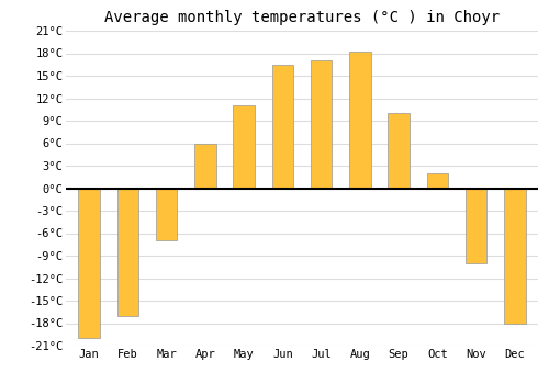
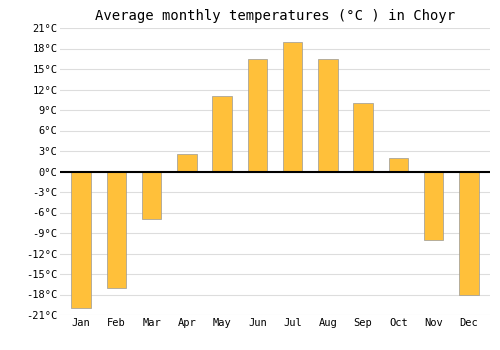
Apr: 6.0°C -> 2.5°C
Jul: 17.0°C -> 19.0°C
Aug: 18.2°C -> 16.5°C
